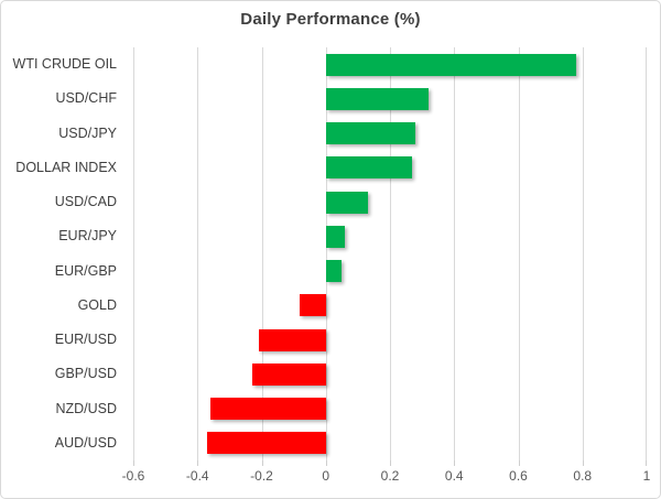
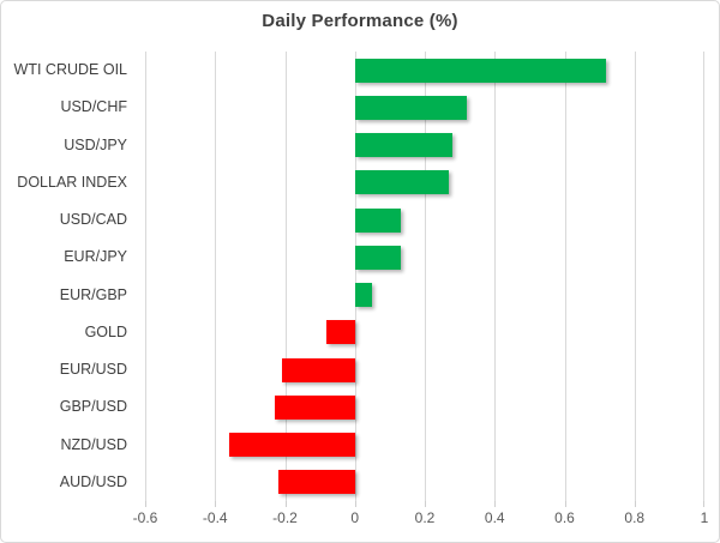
WTI CRUDE OIL: 0.78 -> 0.72
EUR/JPY: 0.06 -> 0.13
AUD/USD: -0.37 -> -0.22
